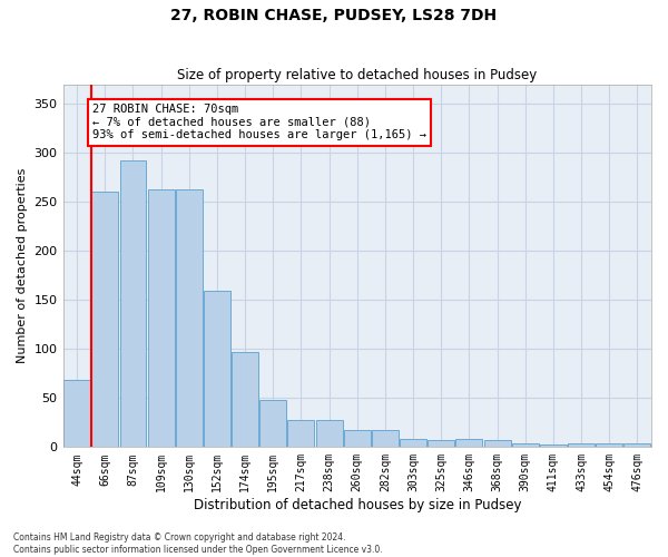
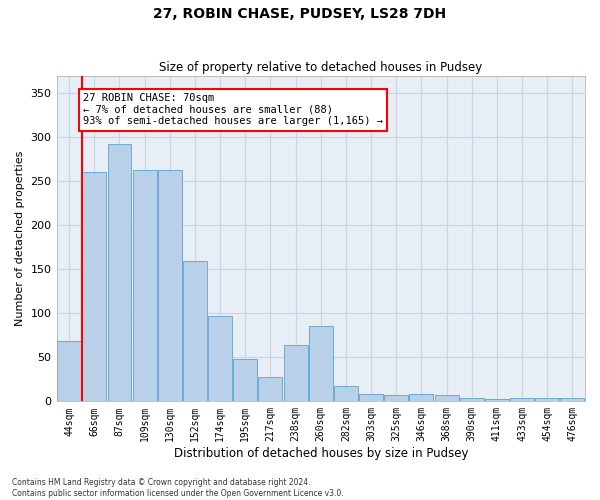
238sqm: 28 -> 64
260sqm: 17 -> 86
